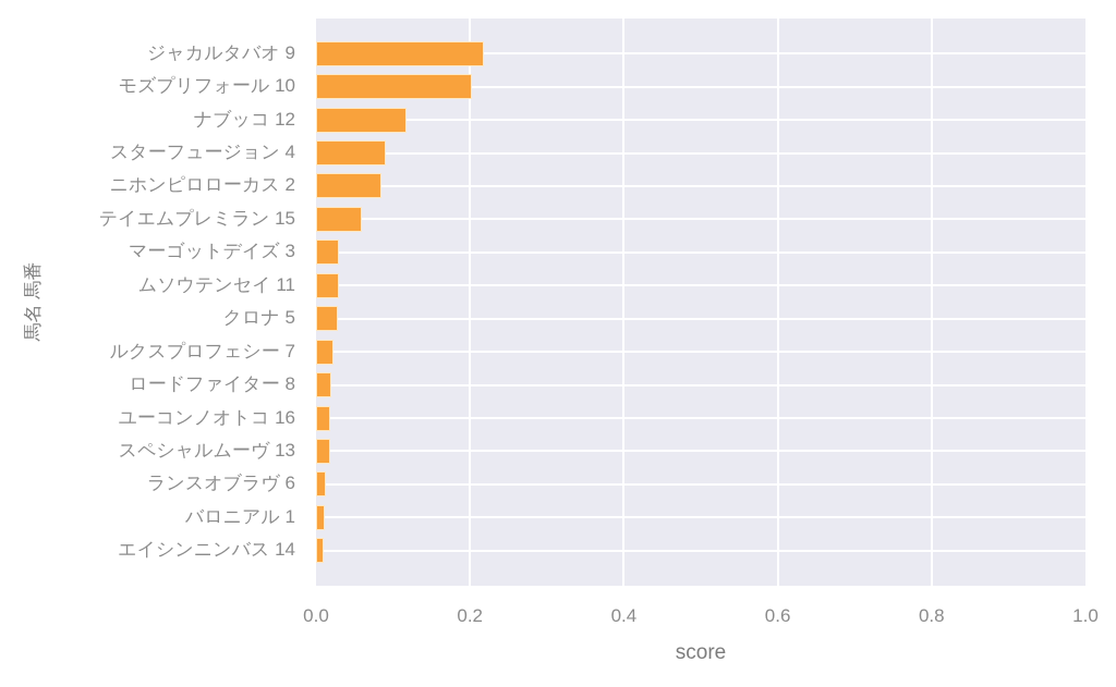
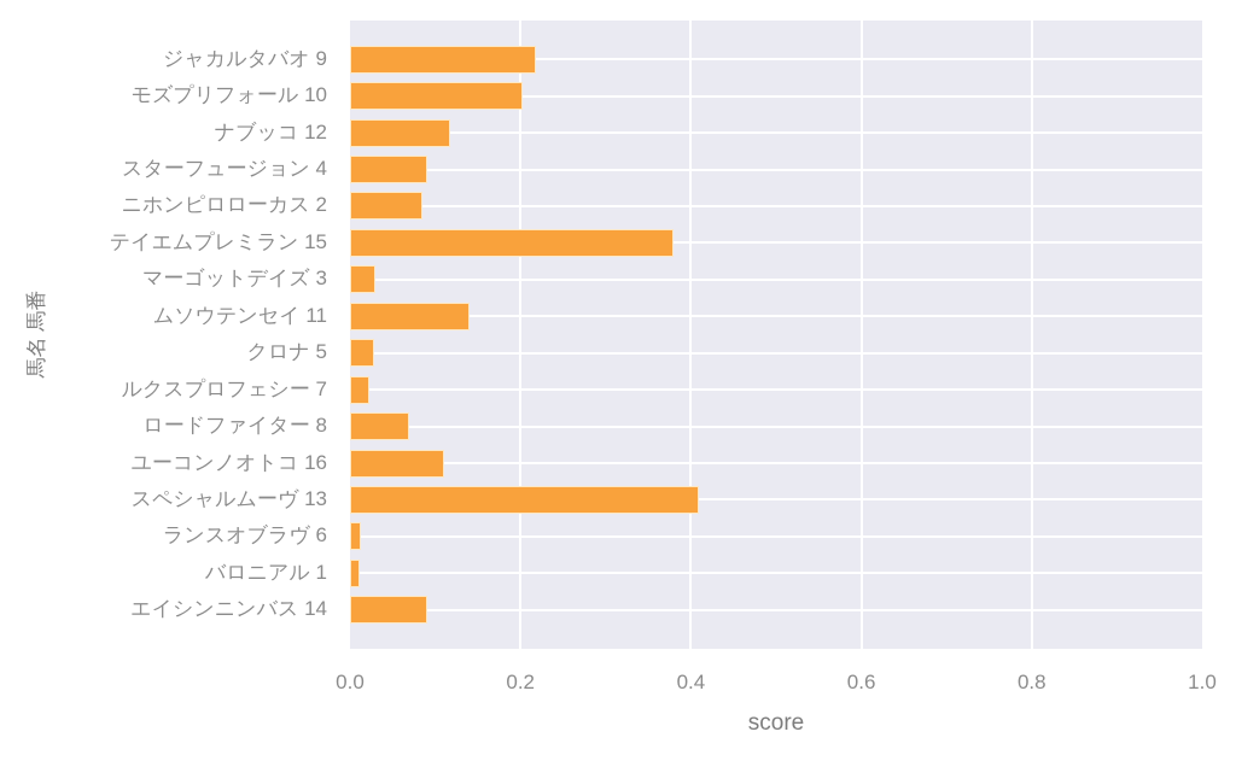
テイエムプレミラン 15: 0.06 -> 0.38
ムソウテンセイ 11: 0.03 -> 0.14
ロードファイター 8: 0.02 -> 0.07
ユーコンノオトコ 16: 0.02 -> 0.11
スペシャルムーヴ 13: 0.02 -> 0.41
エイシンニンバス 14: 0.01 -> 0.09
